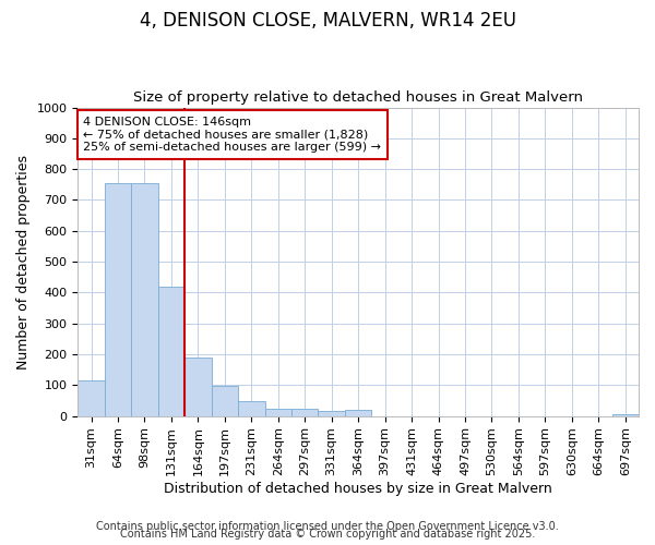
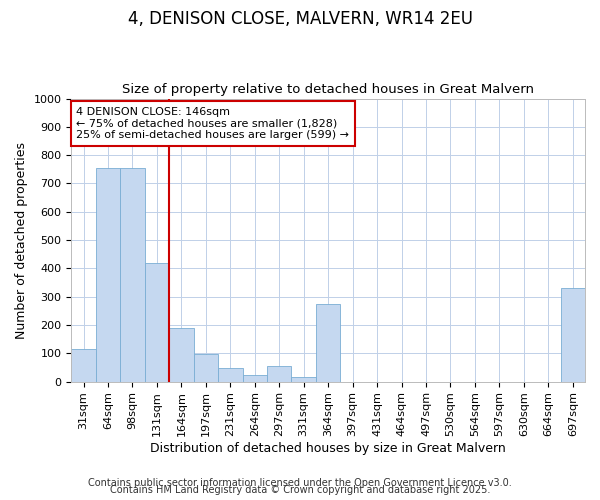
297sqm: 22 -> 55
364sqm: 20 -> 275
697sqm: 5 -> 330
